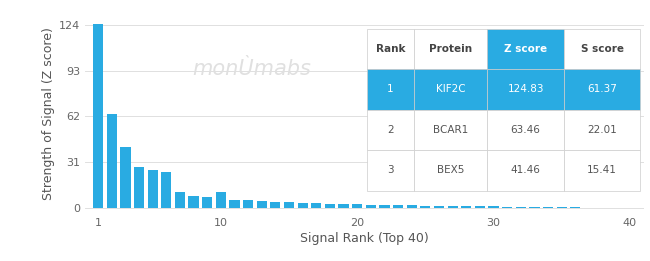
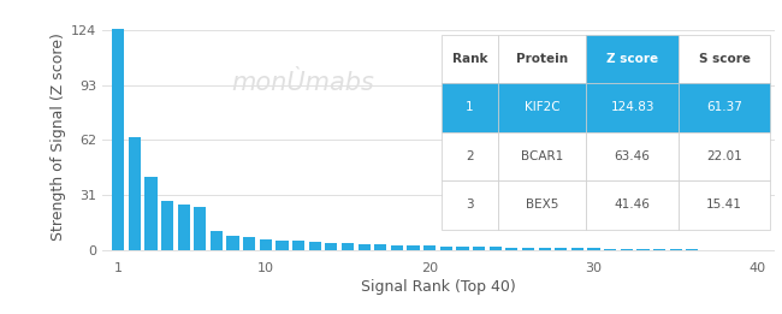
10: 11 -> 6
